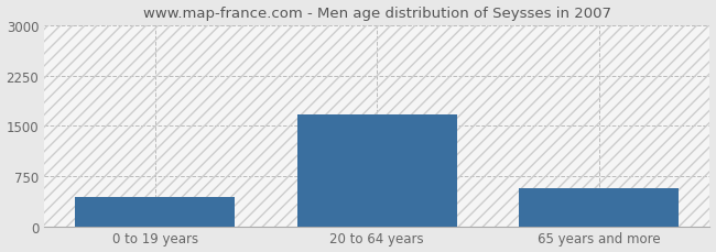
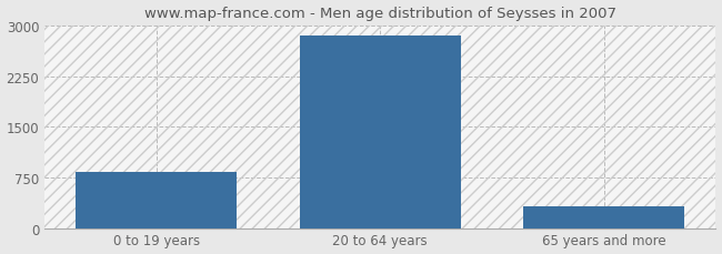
0 to 19 years: 440 -> 830
20 to 64 years: 1660 -> 2850
65 years and more: 560 -> 320
